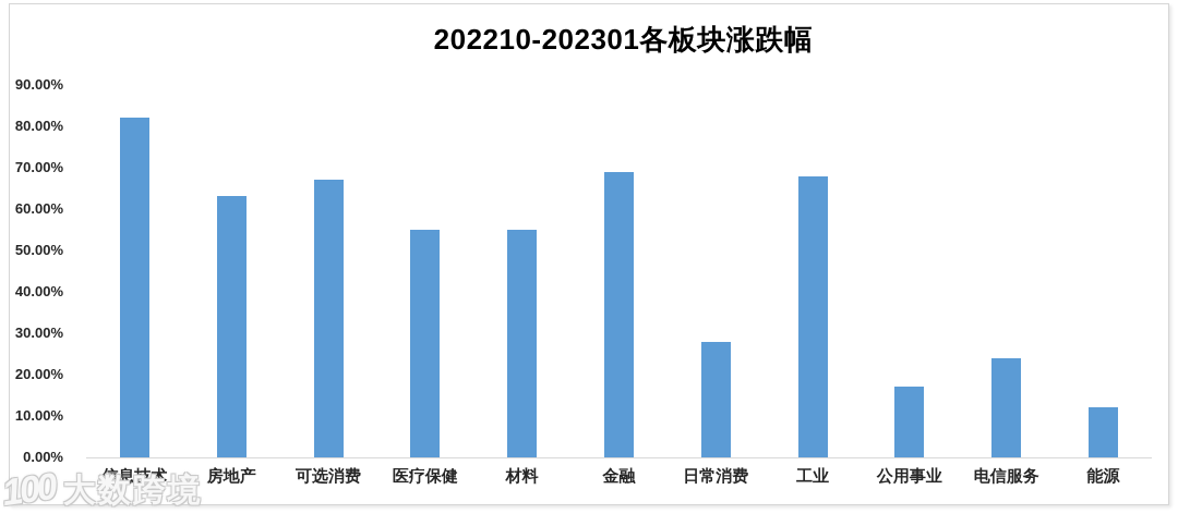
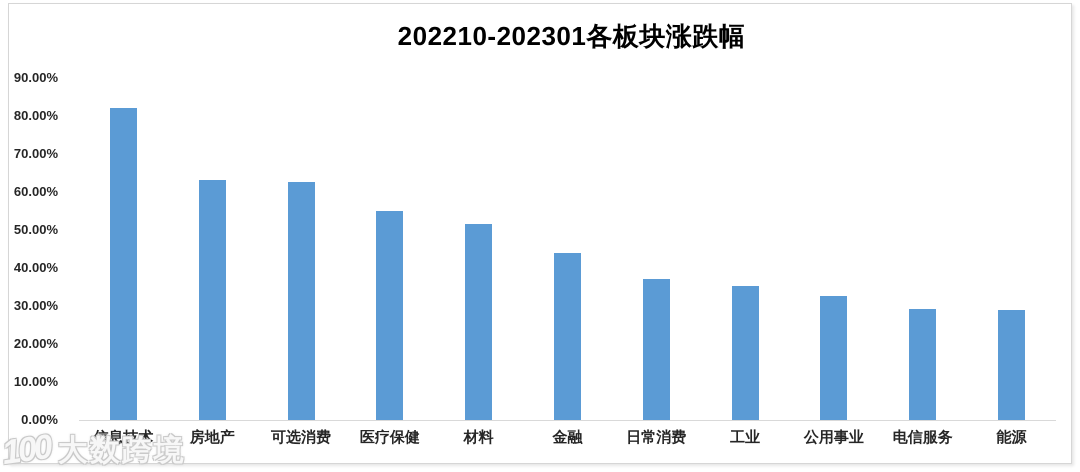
可选消费: 67% -> 63%
材料: 55% -> 52%
金融: 69% -> 44%
日常消费: 28% -> 37%
工业: 68% -> 35%
公用事业: 17% -> 33%
电信服务: 24% -> 29%
能源: 12% -> 29%
